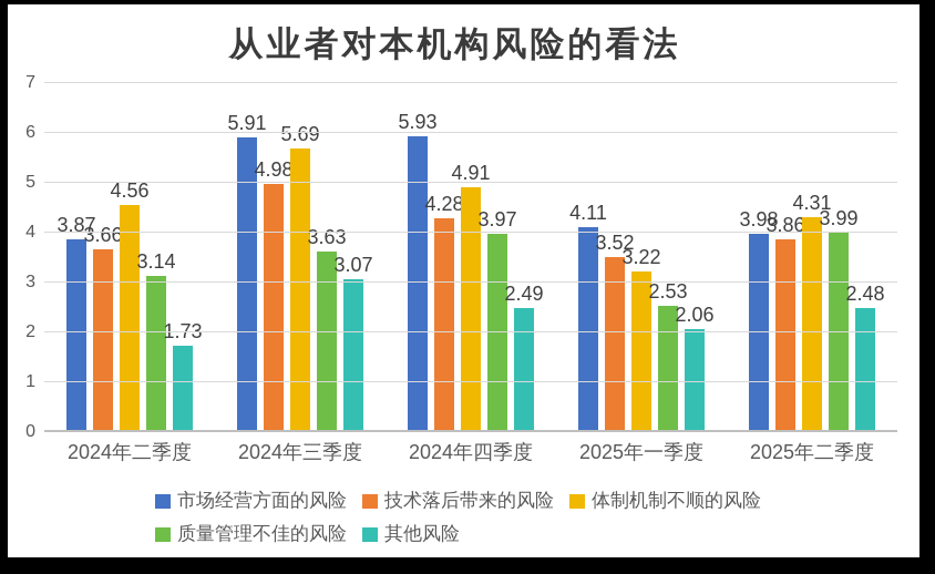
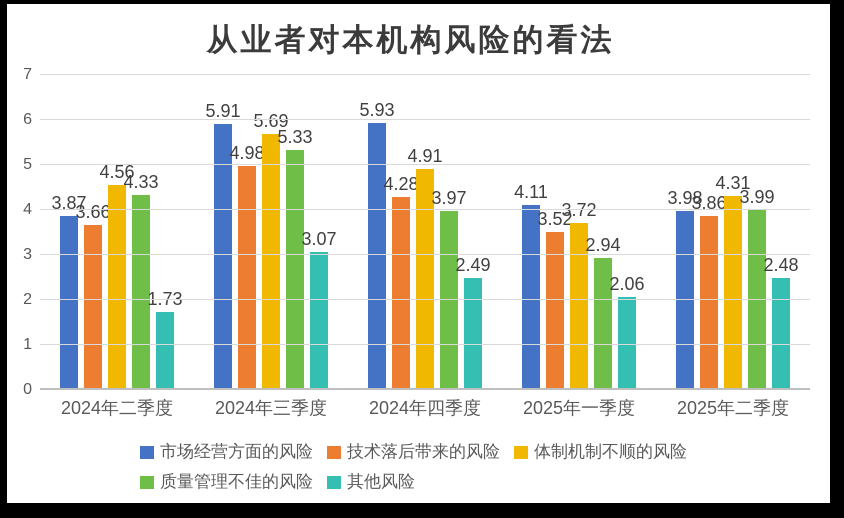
质量管理不佳的风险/2024年二季度: 3.14 -> 4.33
质量管理不佳的风险/2024年三季度: 3.63 -> 5.33
体制机制不顺的风险/2025年一季度: 3.22 -> 3.72
质量管理不佳的风险/2025年一季度: 2.53 -> 2.94
